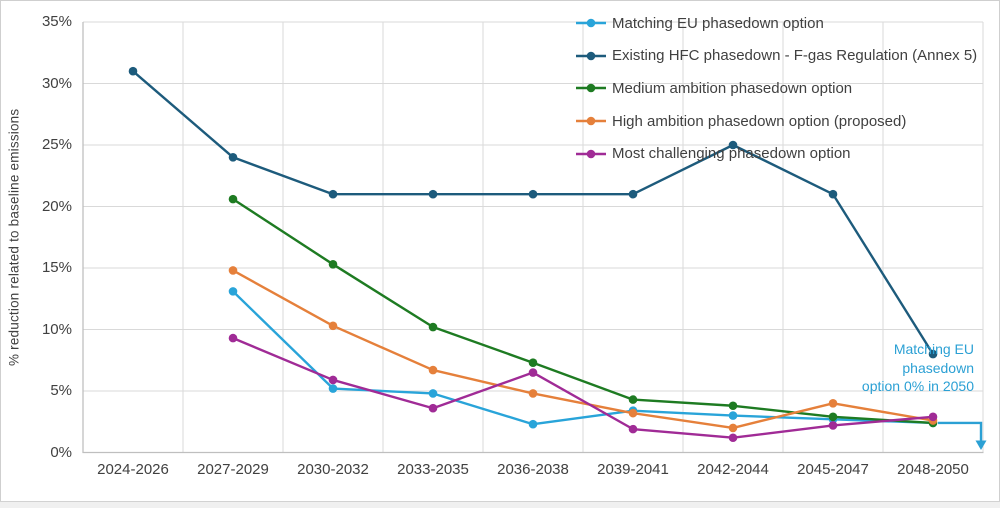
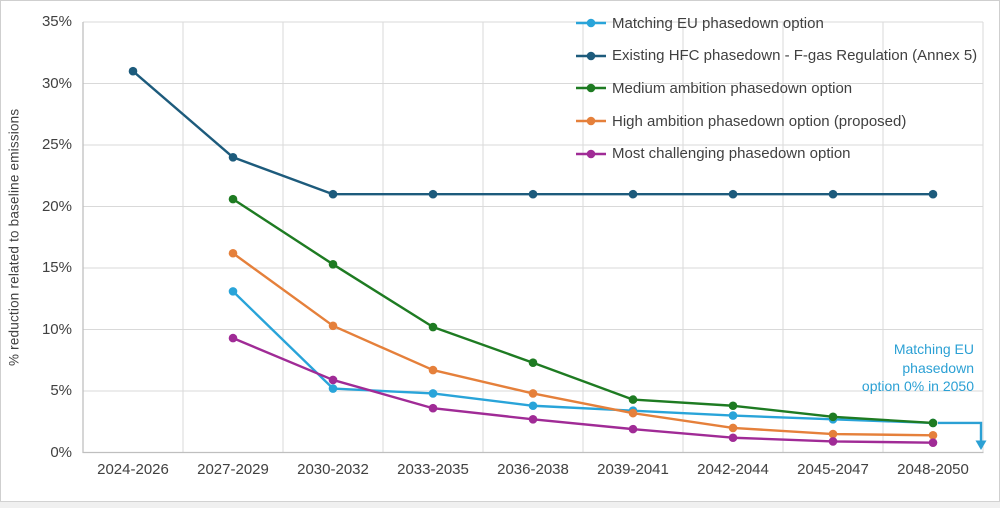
High ambition phasedown option (proposed)/2027-2029: 14.8% -> 16.2%
Matching EU phasedown option/2036-2038: 2.3% -> 3.8%
Most challenging phasedown option/2036-2038: 6.5% -> 2.7%
Existing HFC phasedown - F-gas Regulation (Annex 5)/2042-2044: 25% -> 21%
High ambition phasedown option (proposed)/2045-2047: 4.0% -> 1.5%
Most challenging phasedown option/2045-2047: 2.2% -> 0.9%
Existing HFC phasedown - F-gas Regulation (Annex 5)/2048-2050: 8% -> 21%
High ambition phasedown option (proposed)/2048-2050: 2.6% -> 1.4%
Most challenging phasedown option/2048-2050: 2.9% -> 0.8%
